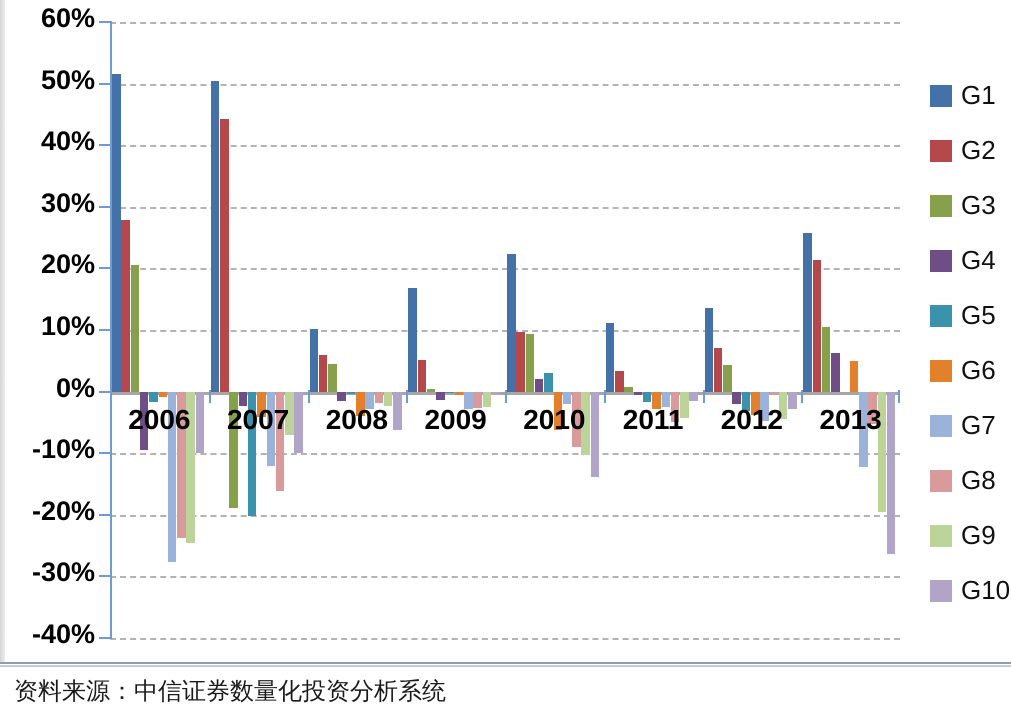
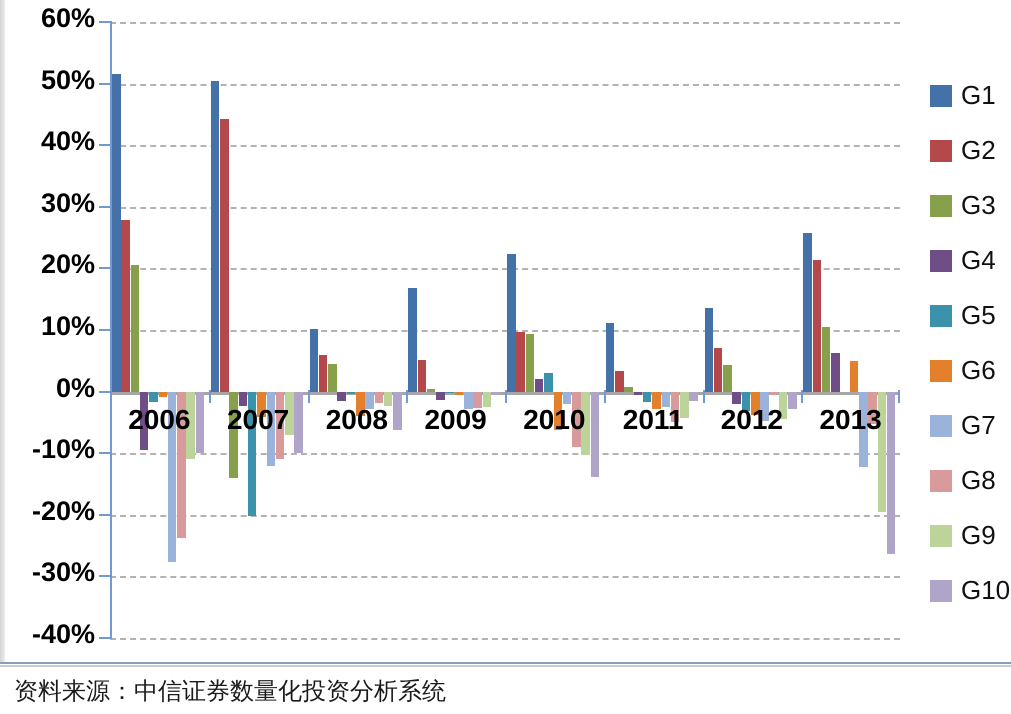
G9/2006: -24% -> -11%
G3/2007: -19% -> -14%
G8/2007: -16% -> -11%
